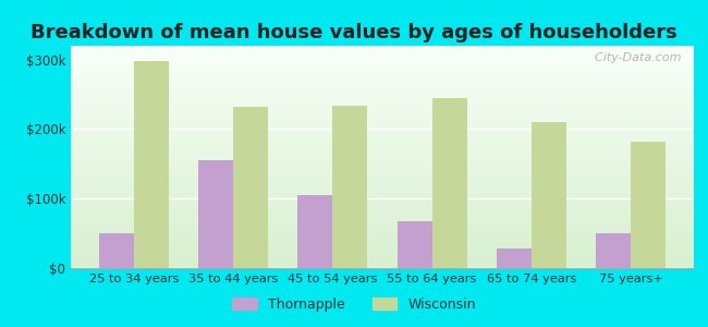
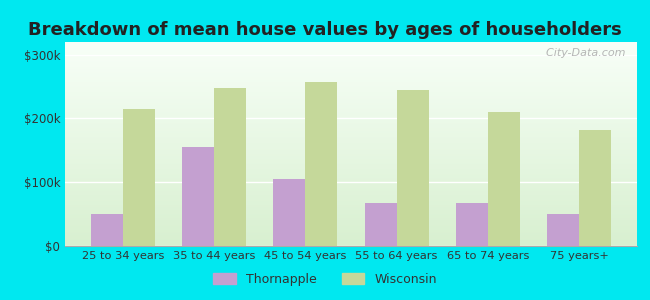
Wisconsin/25 to 34 years: $298k -> $215k
Wisconsin/35 to 44 years: $232k -> $248k
Wisconsin/45 to 54 years: $234k -> $258k
Thornapple/65 to 74 years: $28k -> $68k
